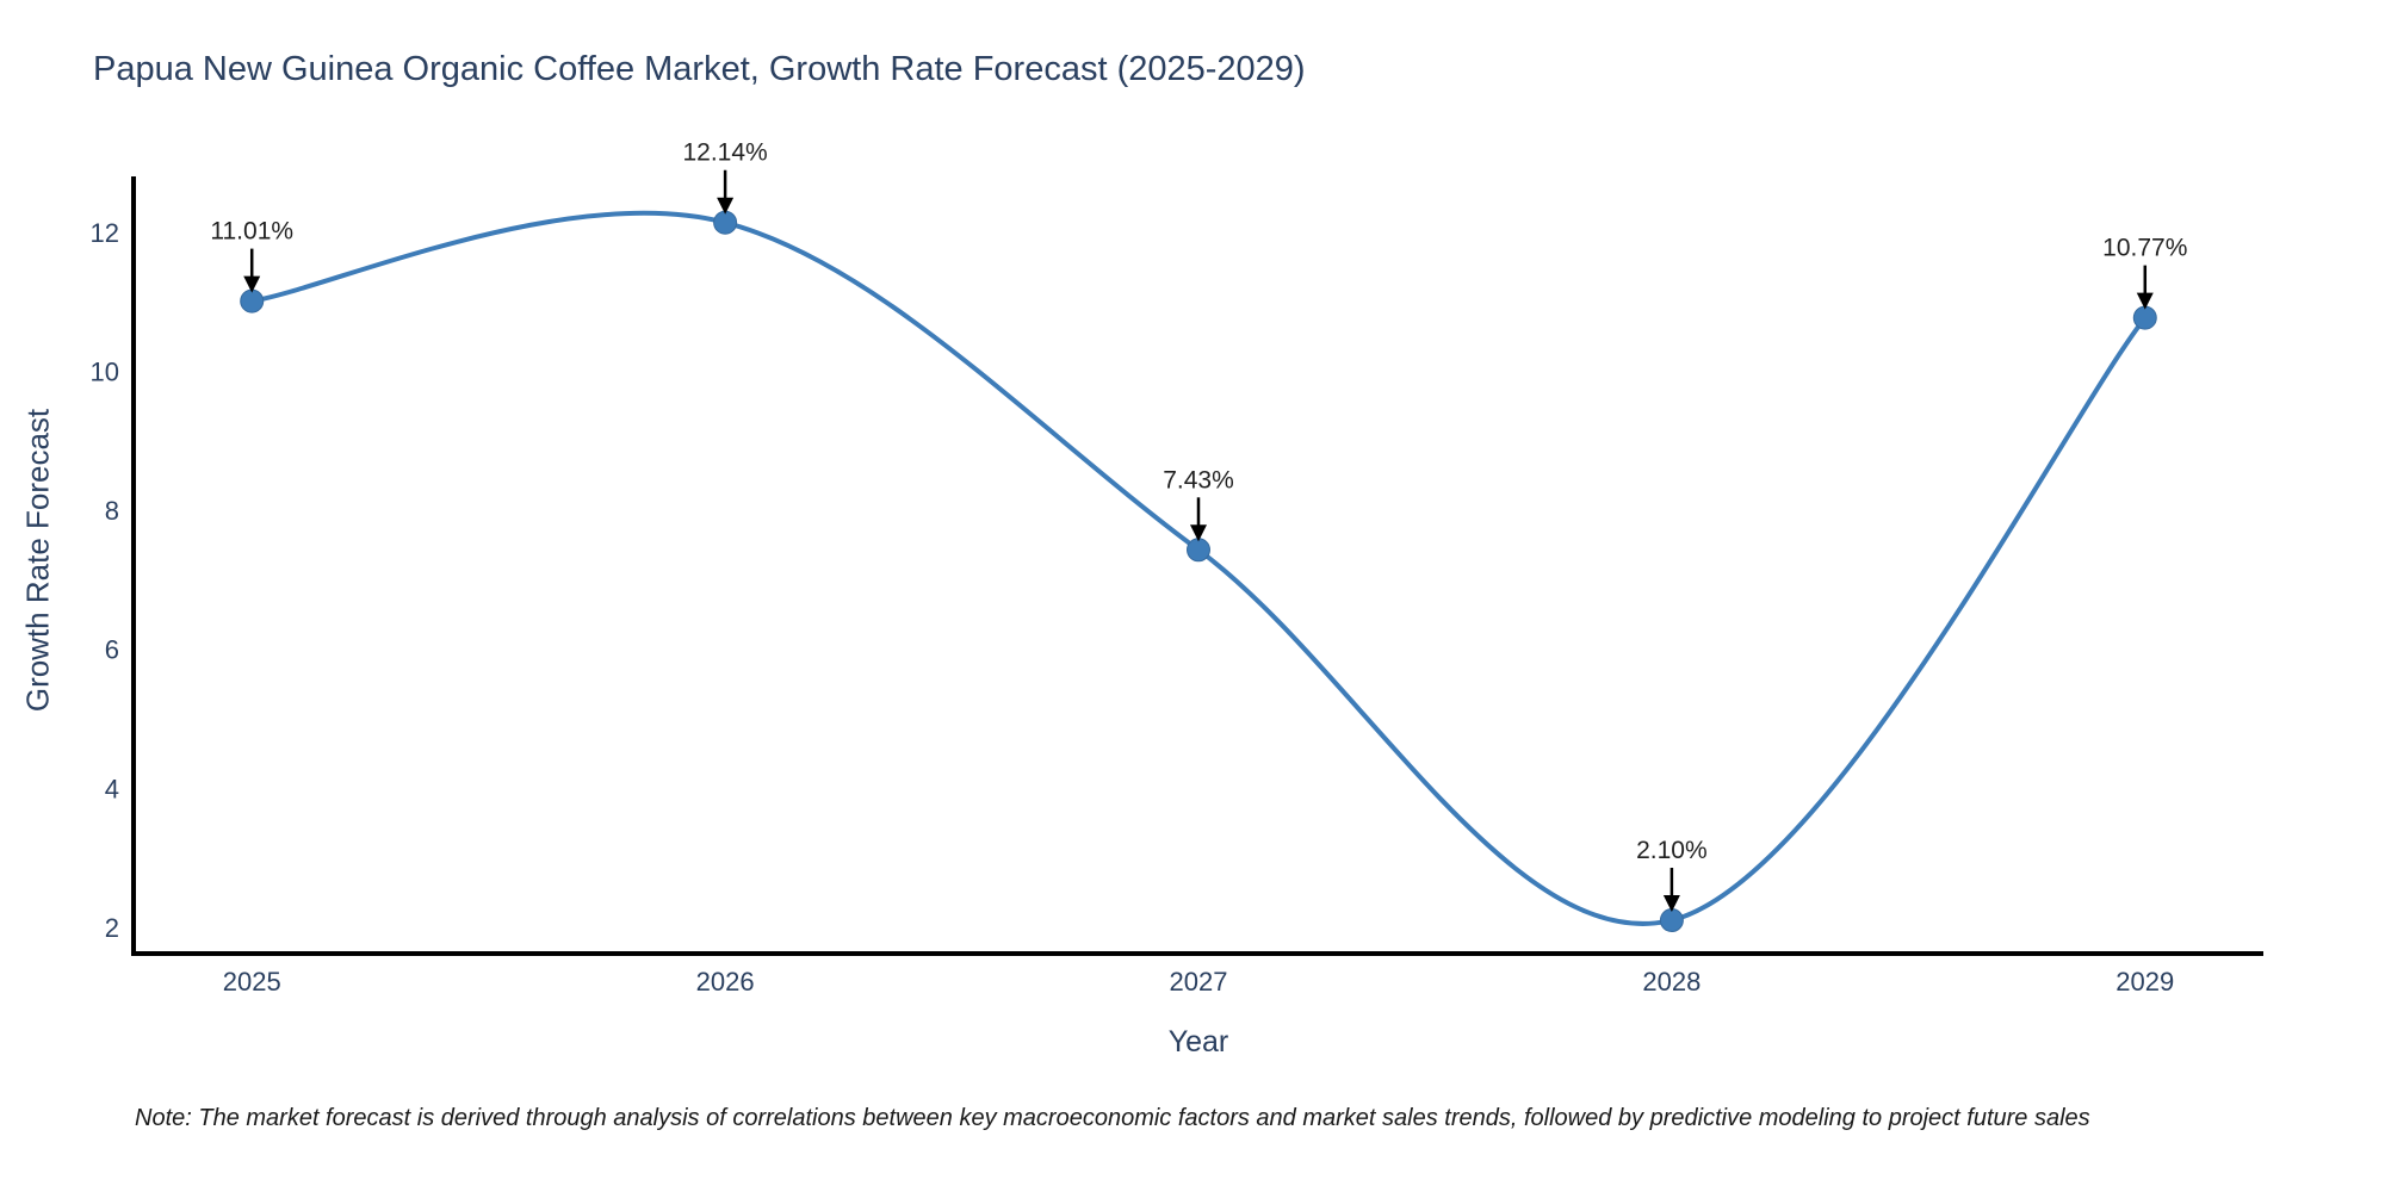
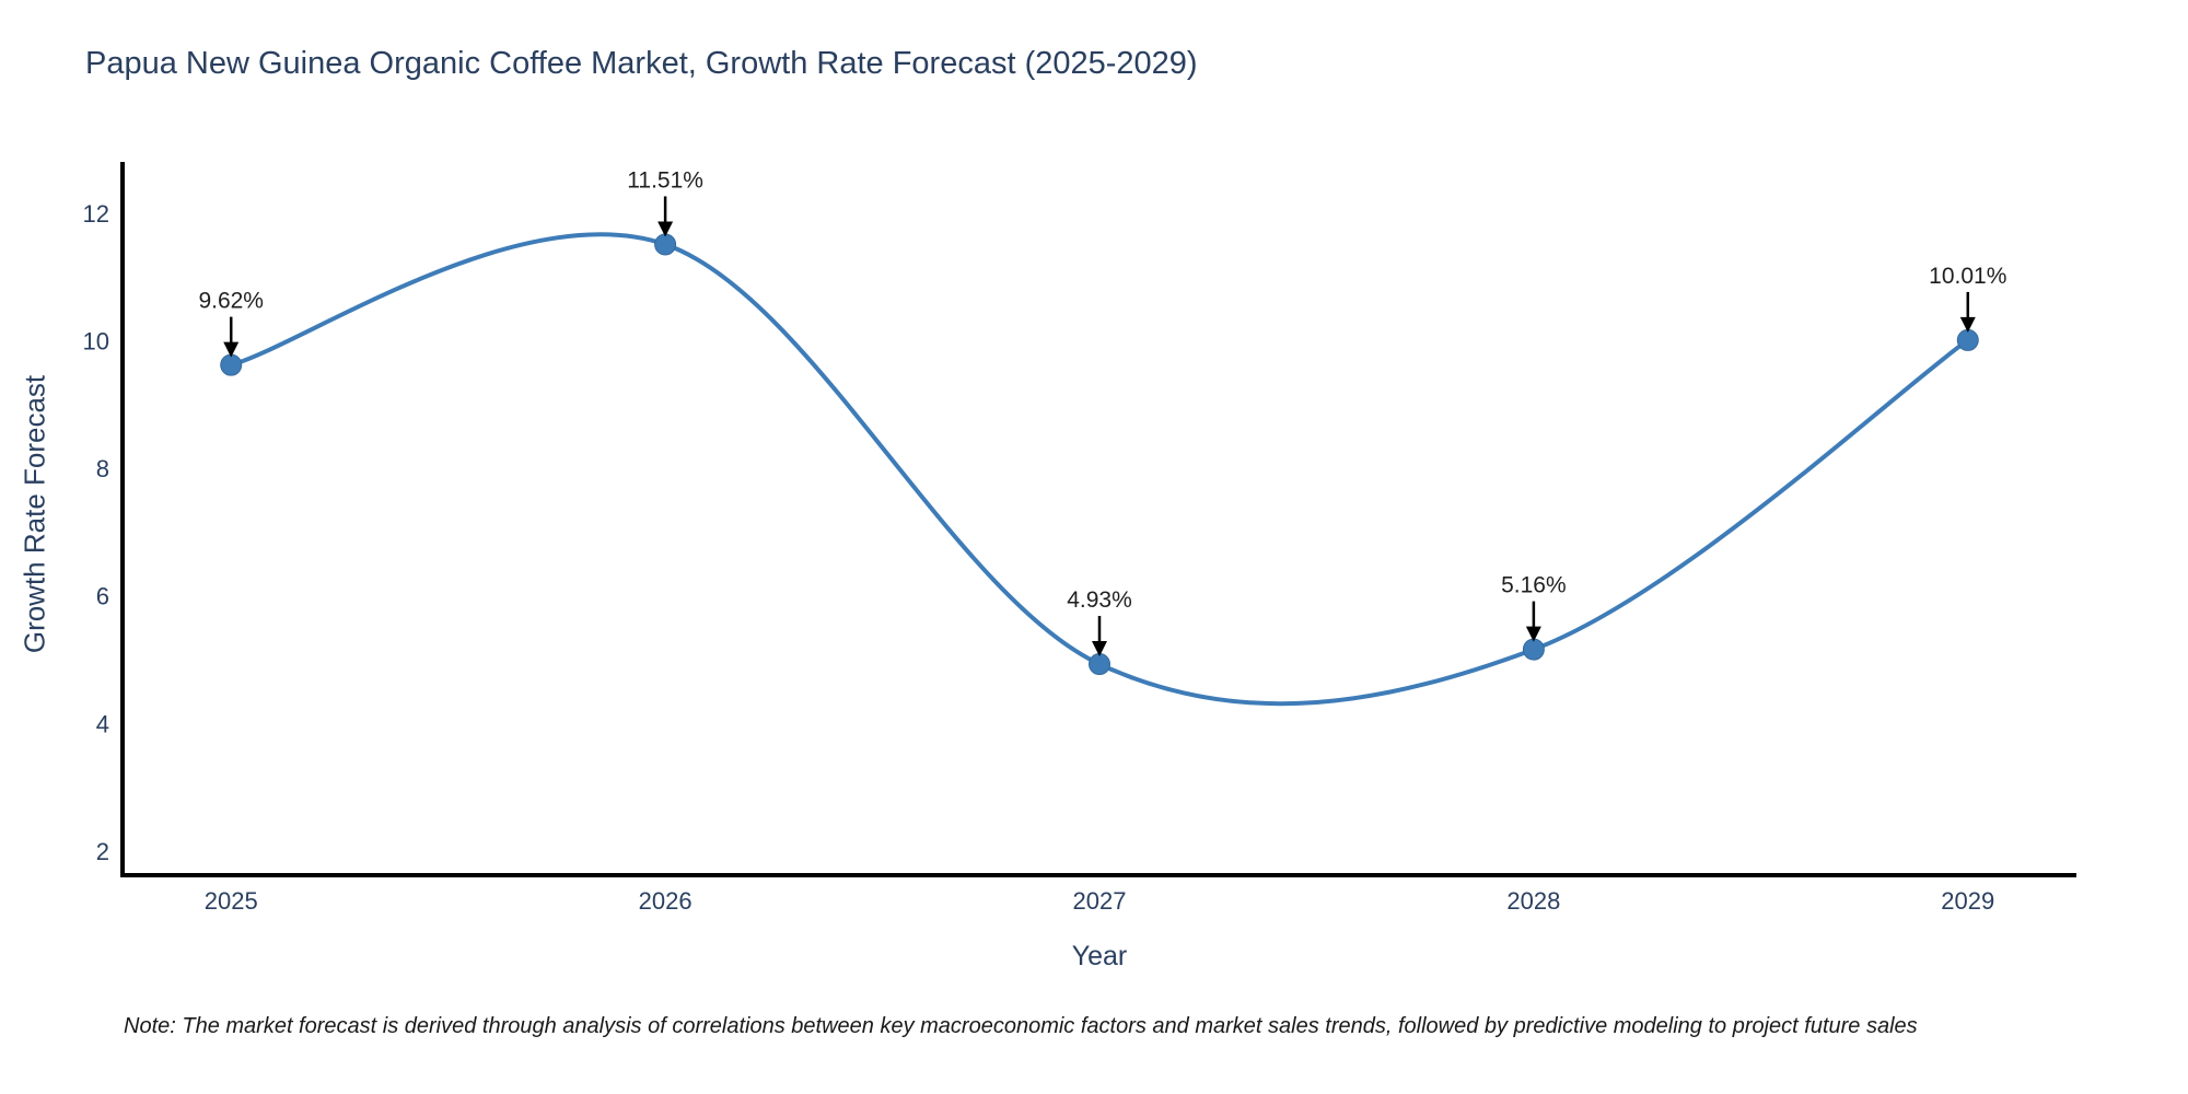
2025: 11.01% -> 9.62%
2026: 12.14% -> 11.51%
2027: 7.43% -> 4.93%
2028: 2.10% -> 5.16%
2029: 10.77% -> 10.01%
